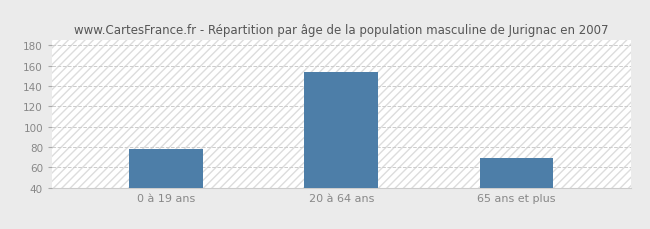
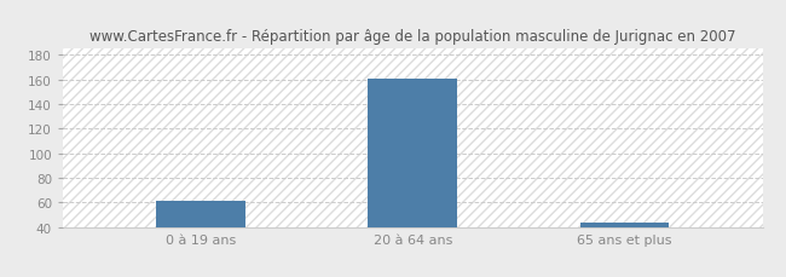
0 à 19 ans: 78 -> 61
20 à 64 ans: 154 -> 161
65 ans et plus: 69 -> 44
